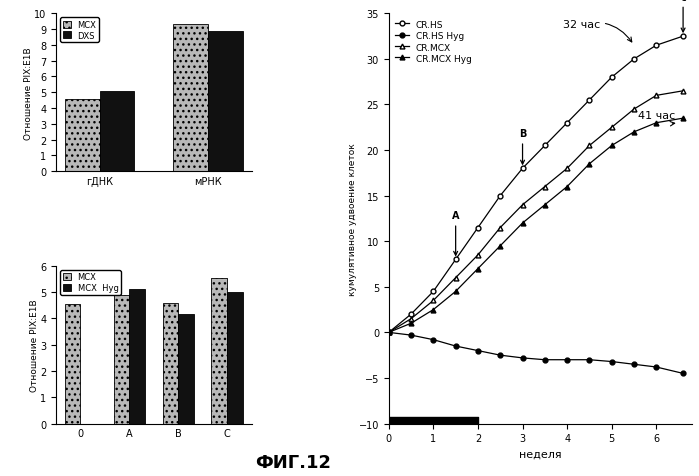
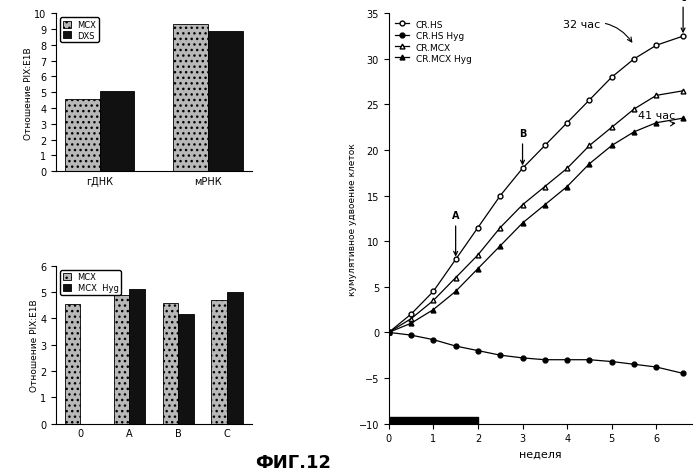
MCX/C: 5.55 -> 4.70
